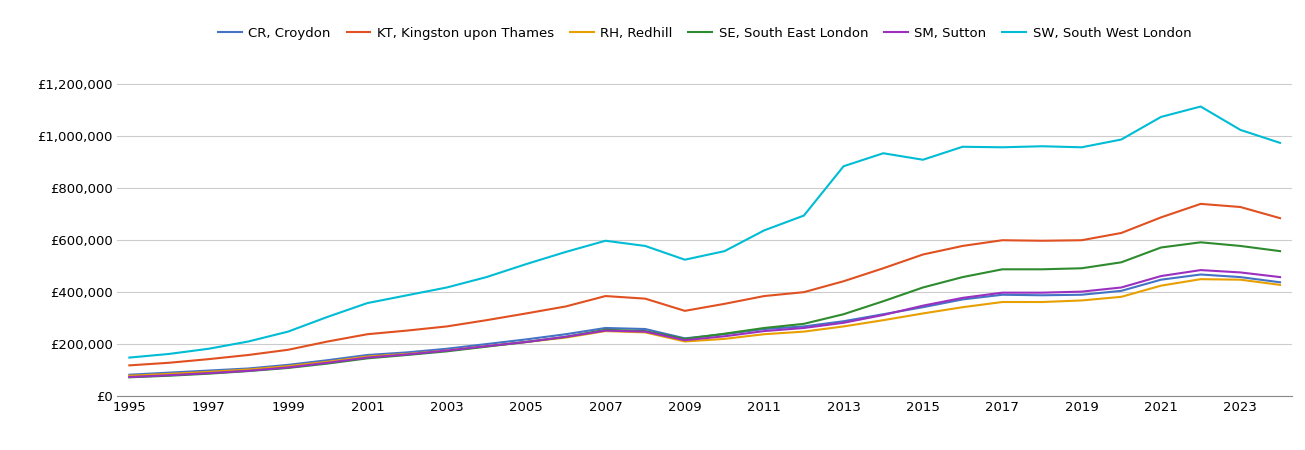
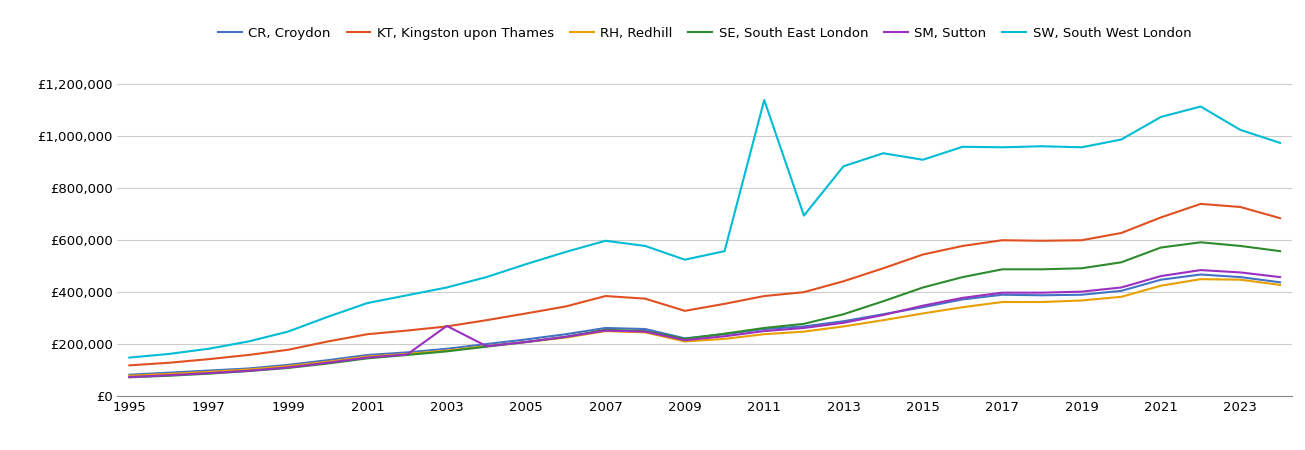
SM, Sutton/2003: £175,000 -> £270,000
SW, South West London/2011: £638,000 -> £1,140,000
